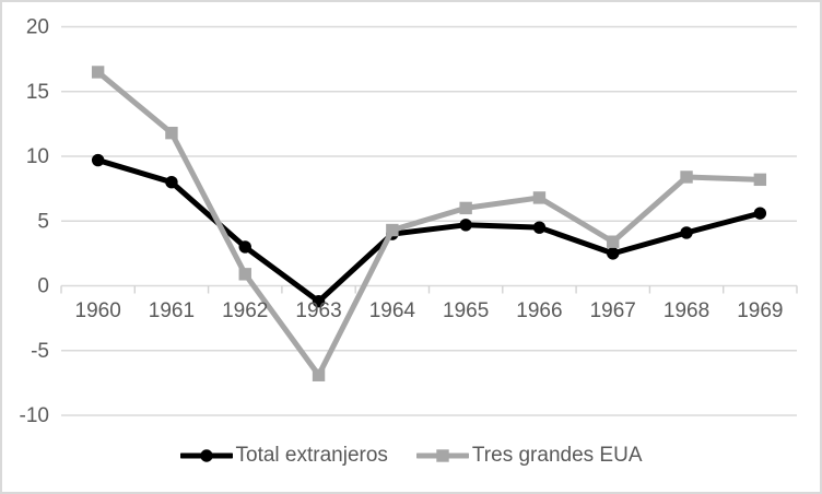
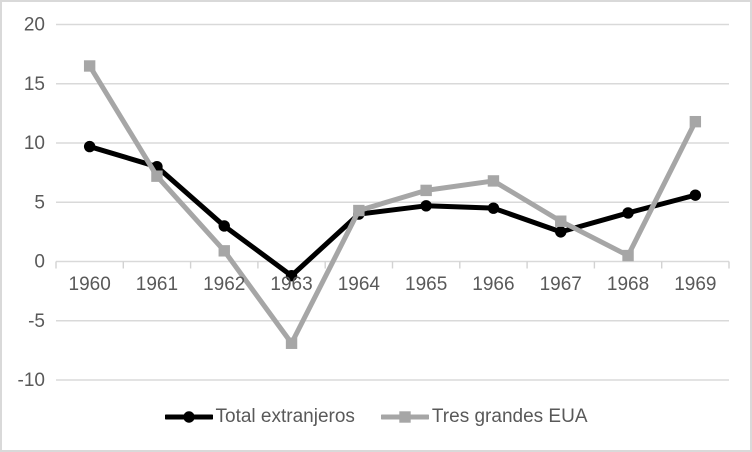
Tres grandes EUA/1961: 11.8 -> 7.2
Tres grandes EUA/1968: 8.4 -> 0.5
Tres grandes EUA/1969: 8.2 -> 11.8
